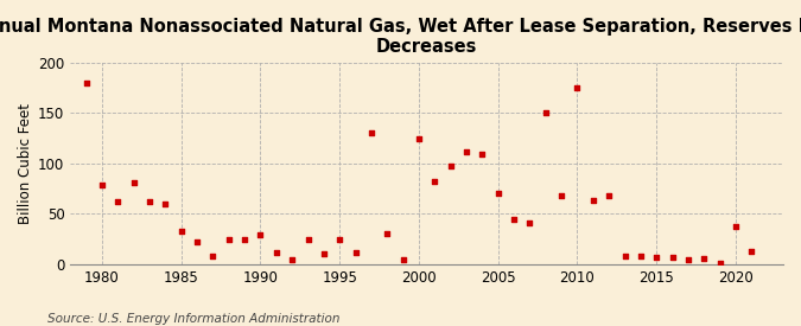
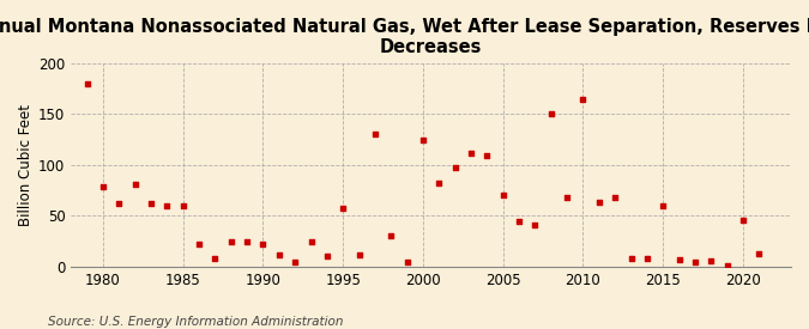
1985: 33 -> 60
1990: 29 -> 22
1995: 25 -> 58
2010: 175 -> 164
2015: 7 -> 60
2020: 37 -> 46
